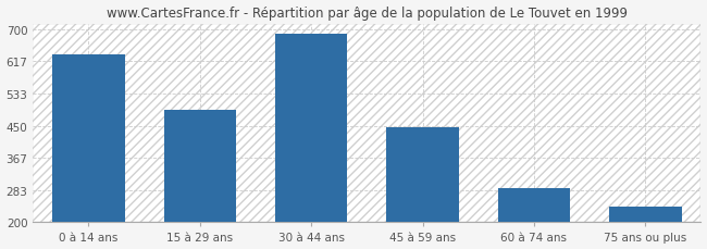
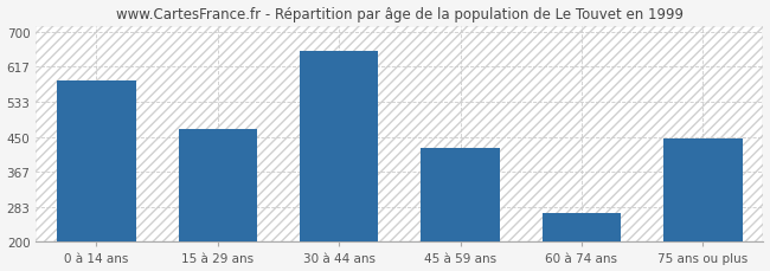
0 à 14 ans: 635 -> 585
15 à 29 ans: 492 -> 470
30 à 44 ans: 687 -> 655
45 à 59 ans: 447 -> 425
60 à 74 ans: 288 -> 270
75 ans ou plus: 240 -> 445
